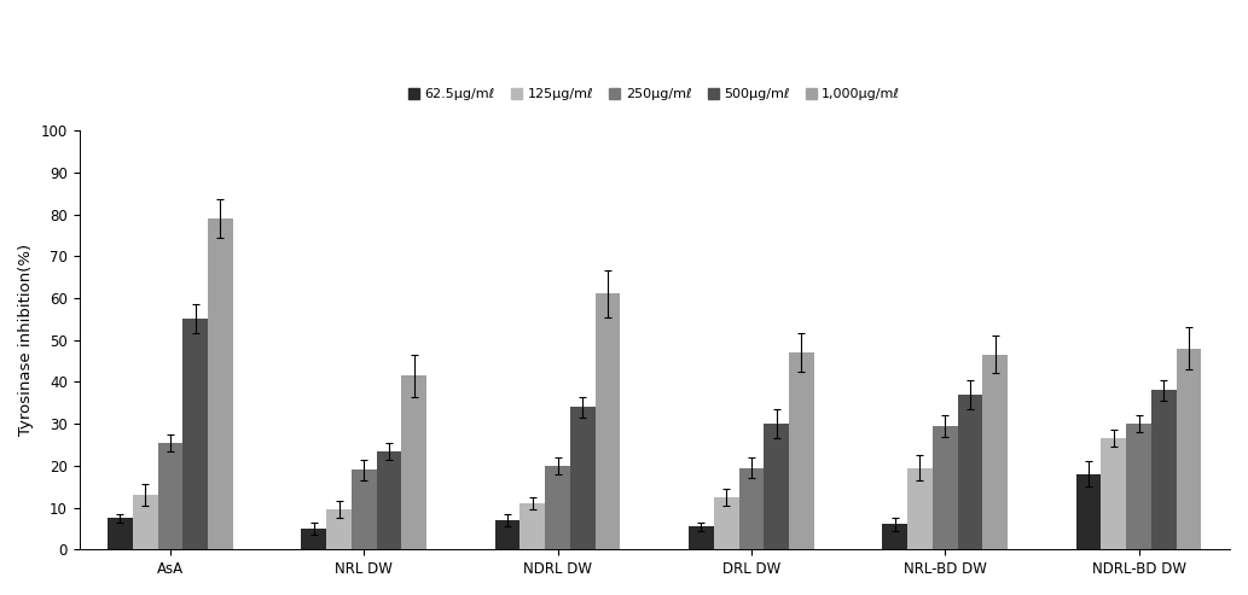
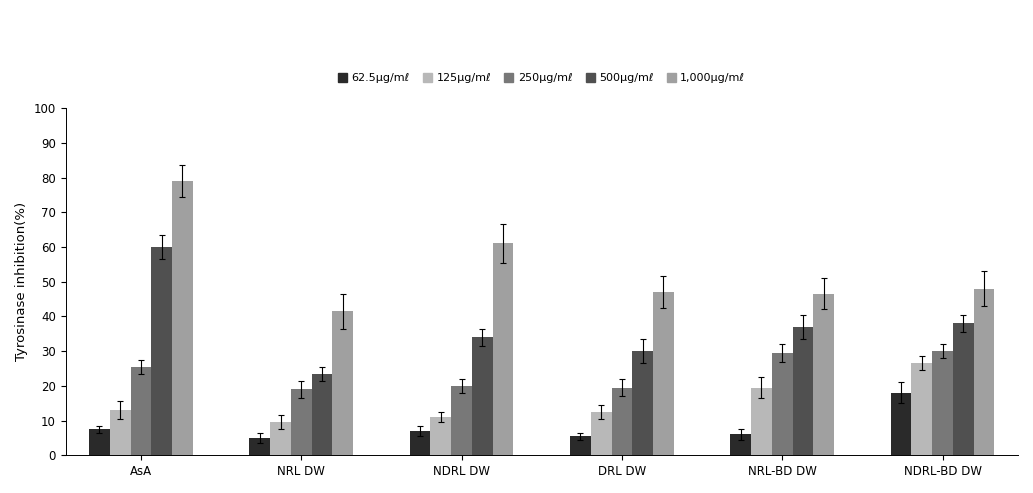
500μg/mℓ/AsA: 55.0 -> 60.0
